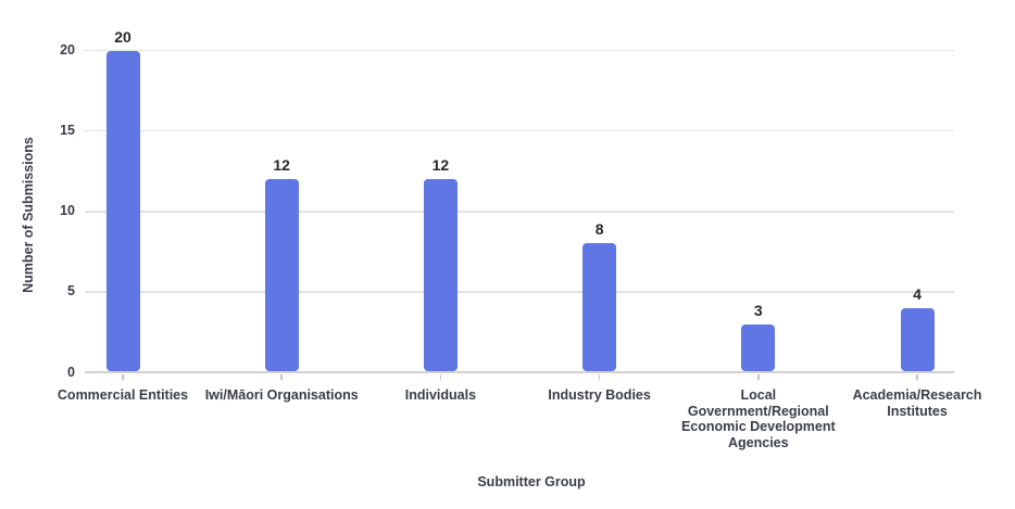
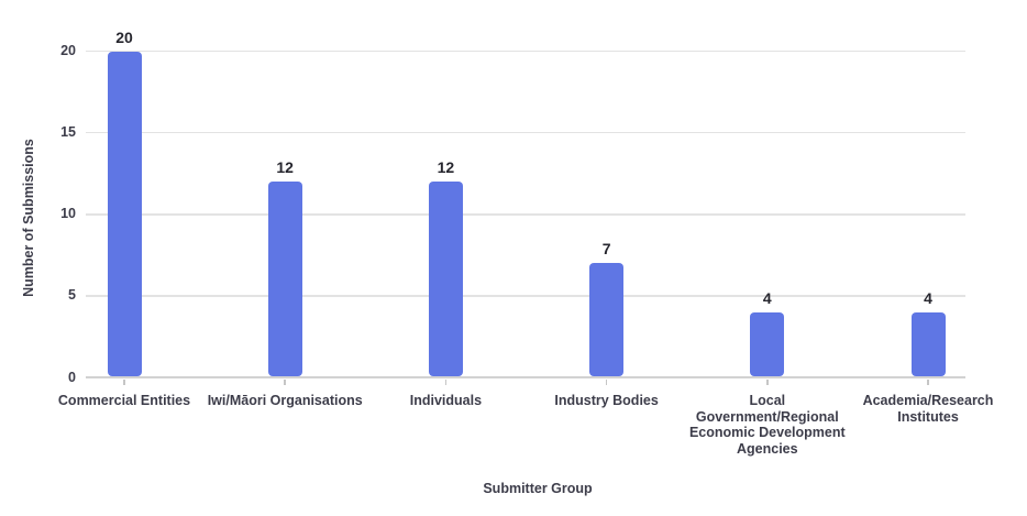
Industry Bodies: 8 -> 7
Local Government/Regional Economic Development Agencies: 3 -> 4
